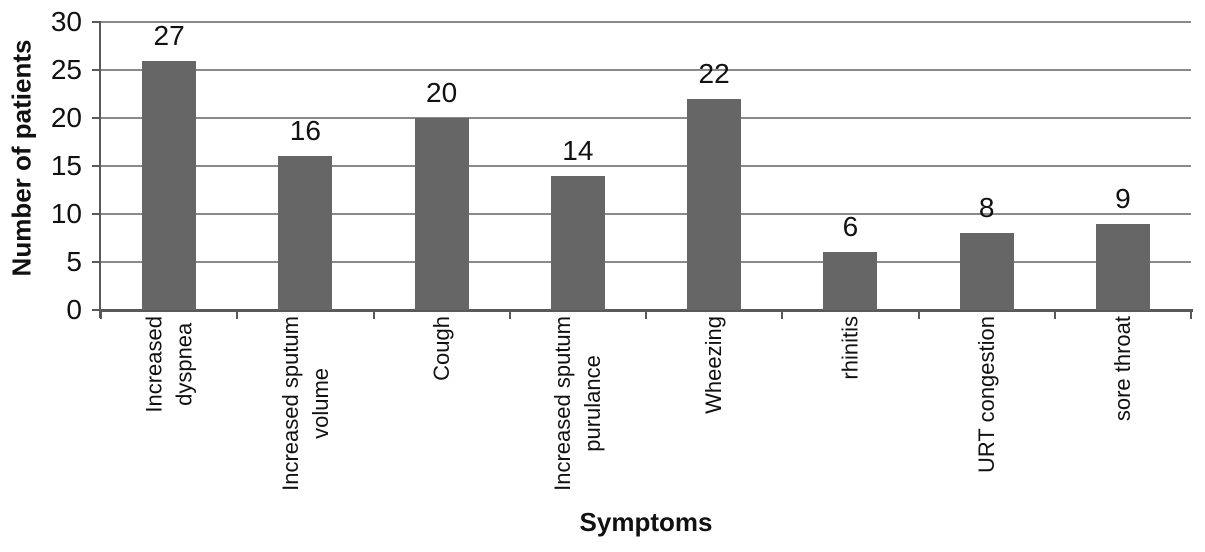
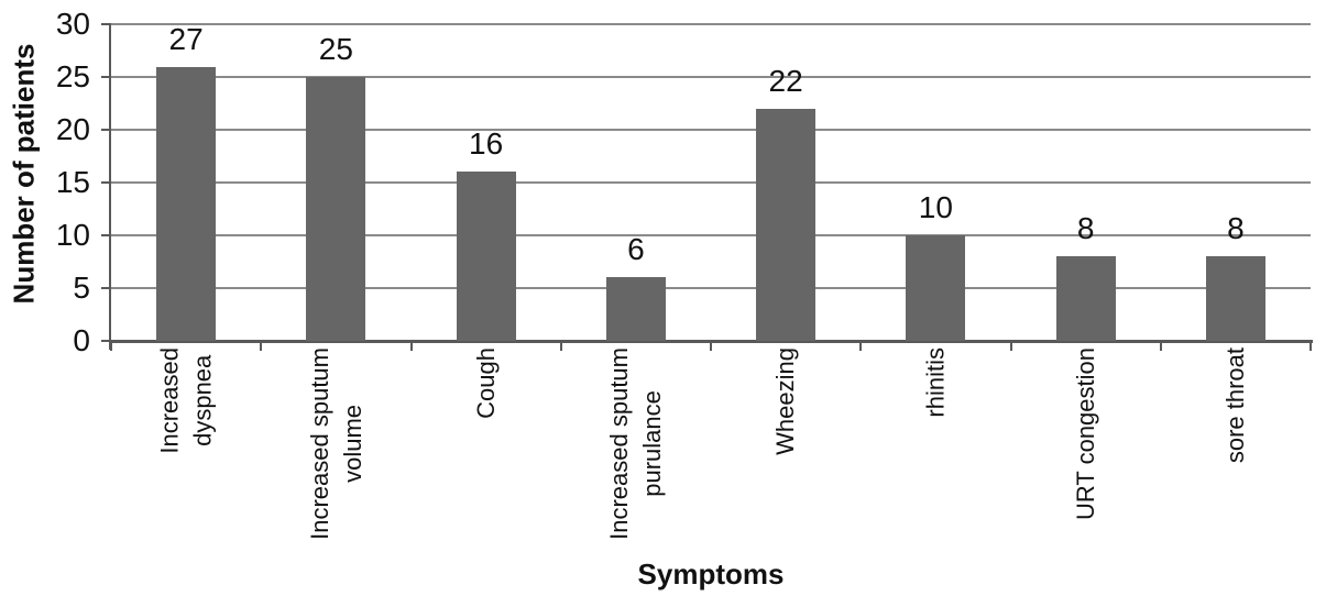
Increased sputum volume: 16 -> 25
Cough: 20 -> 16
Increased sputum purulance: 14 -> 6
rhinitis: 6 -> 10
sore throat: 9 -> 8
